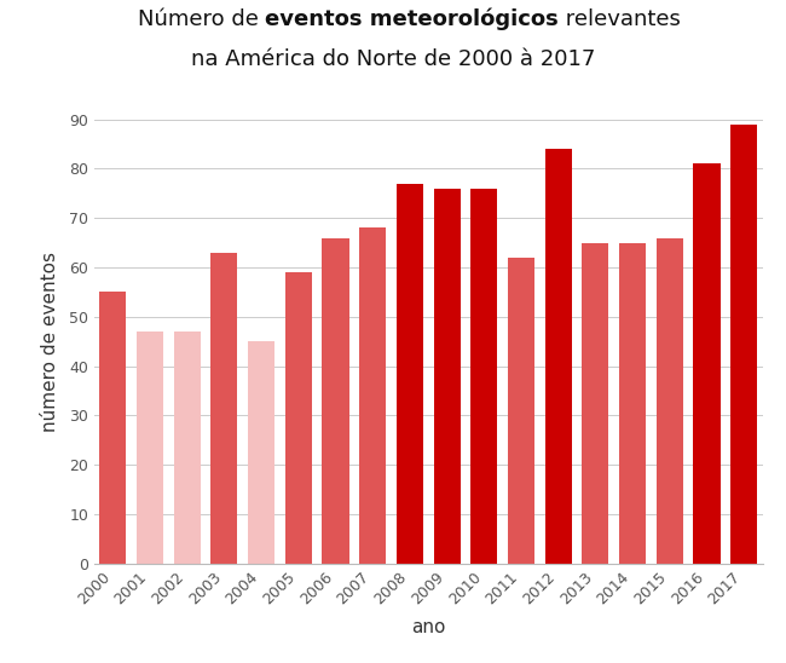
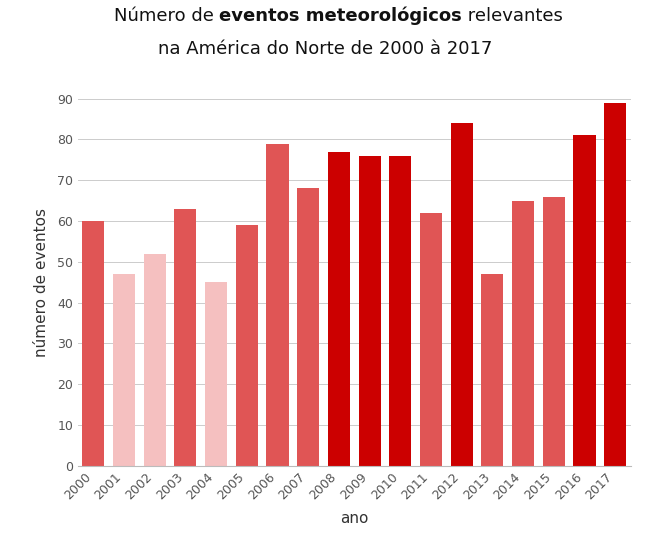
2000: 55 -> 60
2002: 47 -> 52
2006: 66 -> 79
2013: 65 -> 47
